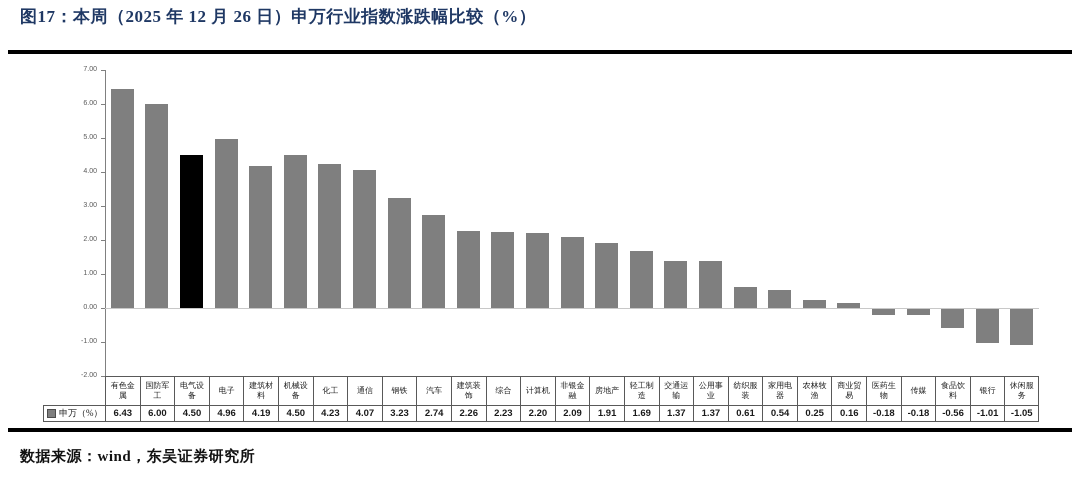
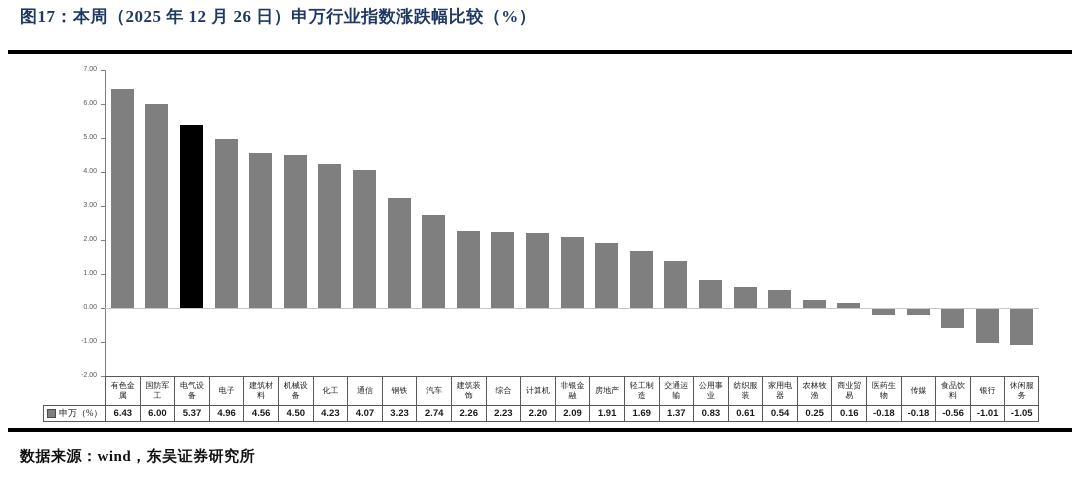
电气设备: 4.50 -> 5.37
建筑材料: 4.19 -> 4.56
公用事业: 1.37 -> 0.83
